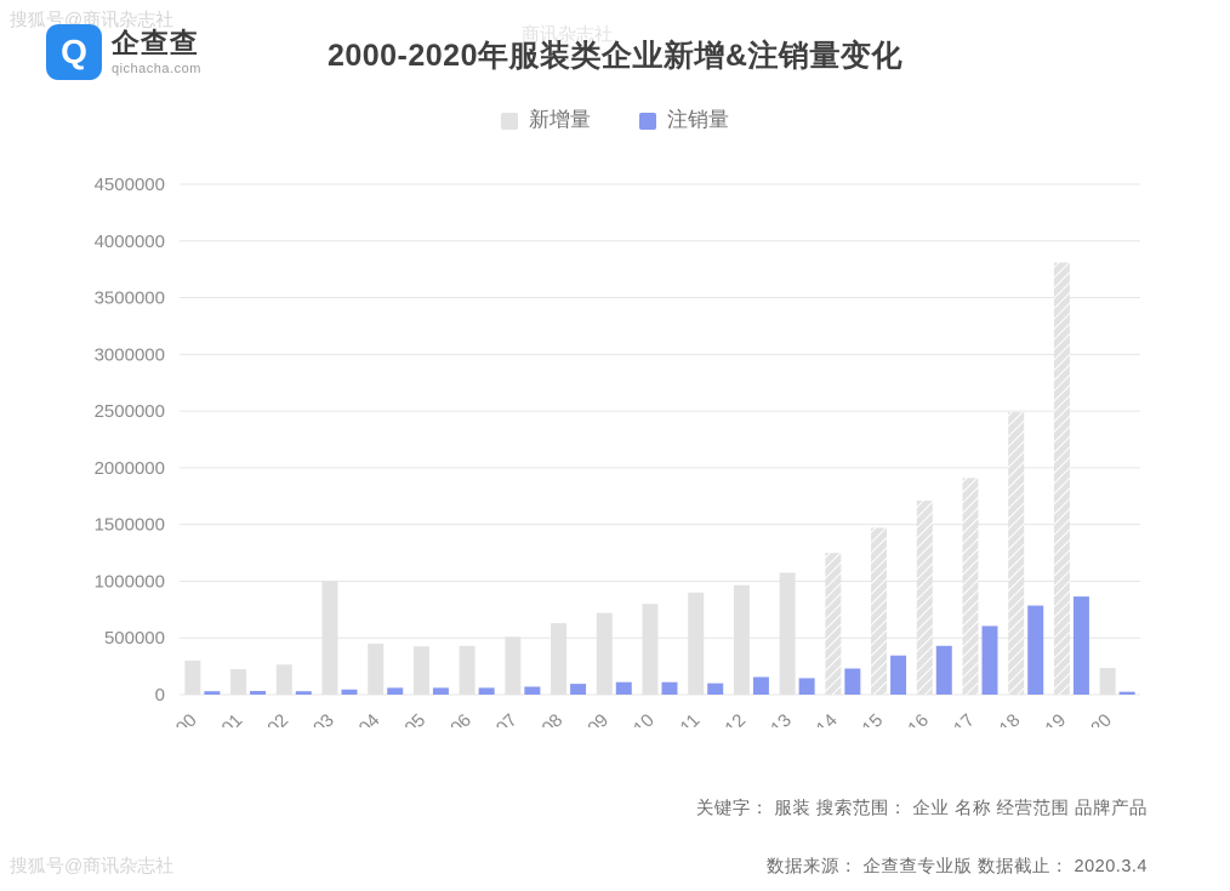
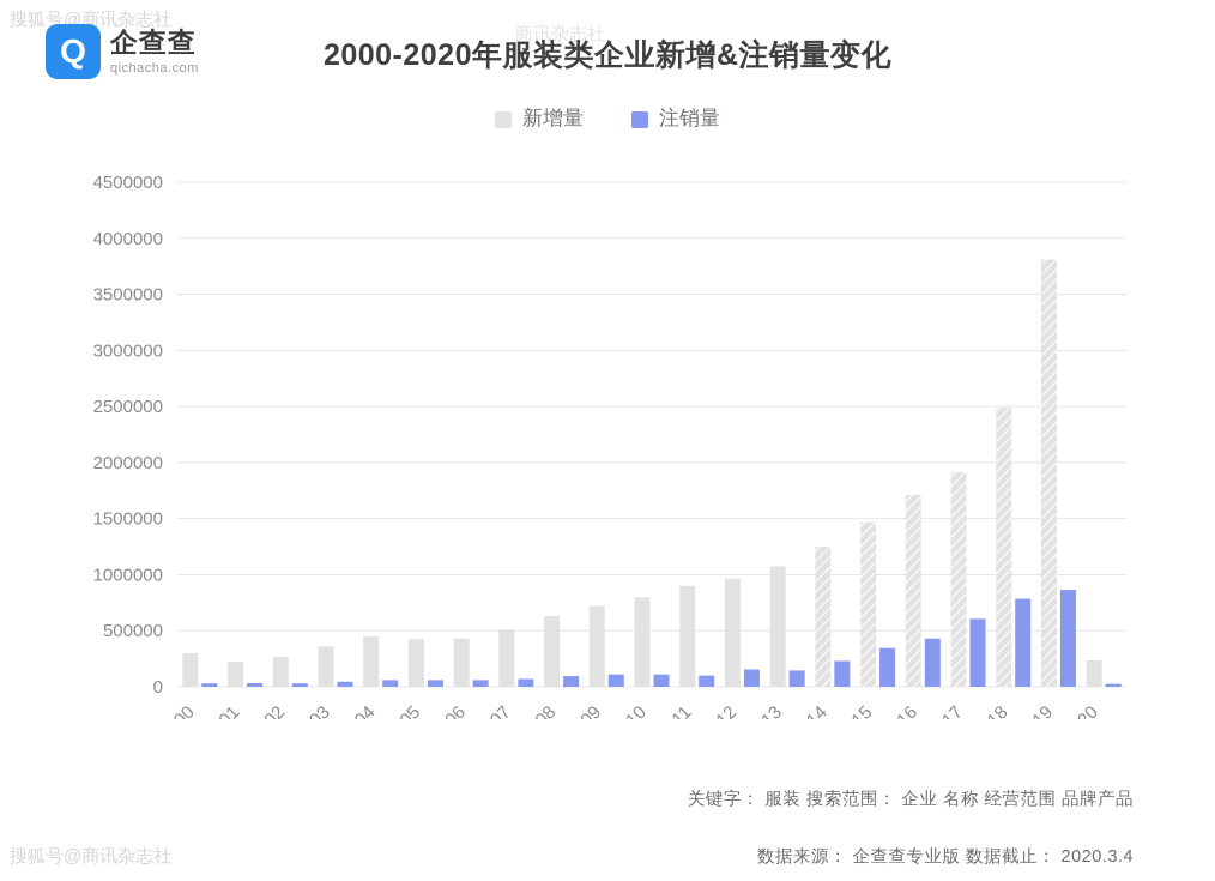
新增量/2003: 1000000 -> 400000
